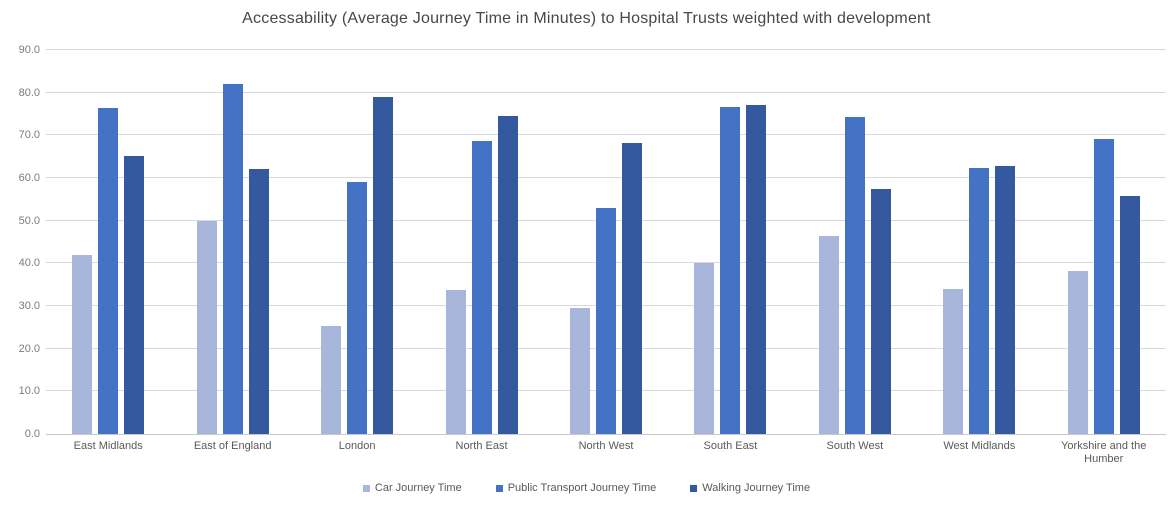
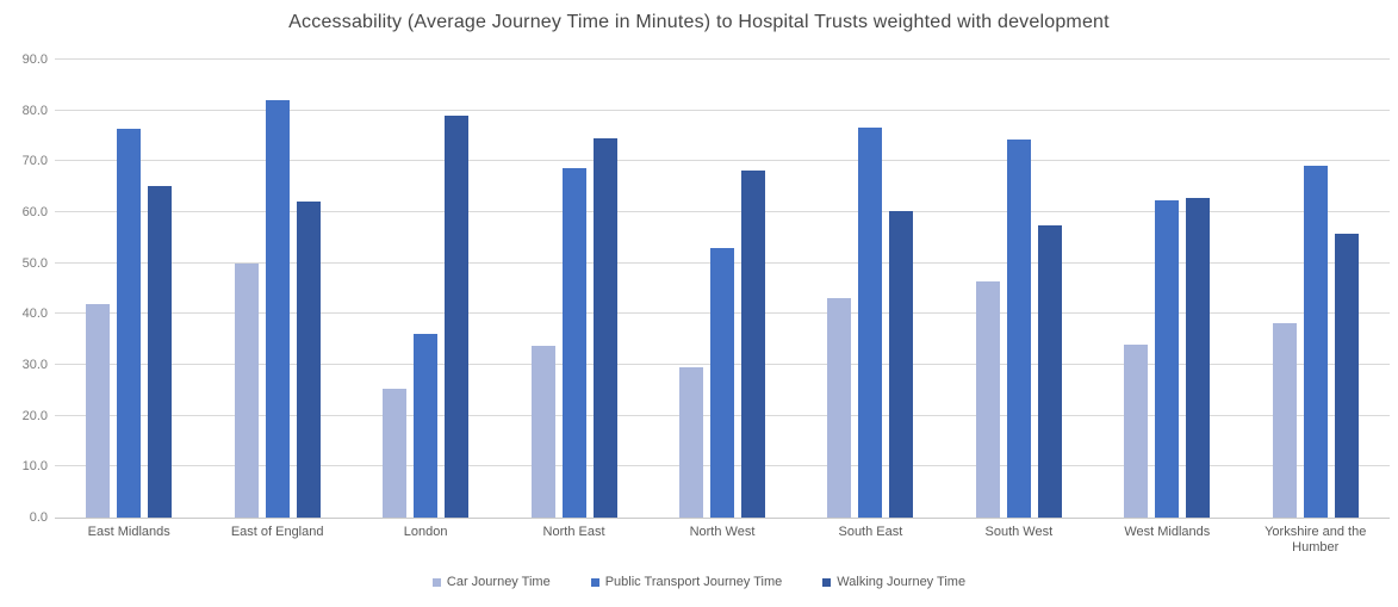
Public Transport Journey Time/London: 59 -> 36
Car Journey Time/South East: 40 -> 43
Walking Journey Time/South East: 77 -> 60
